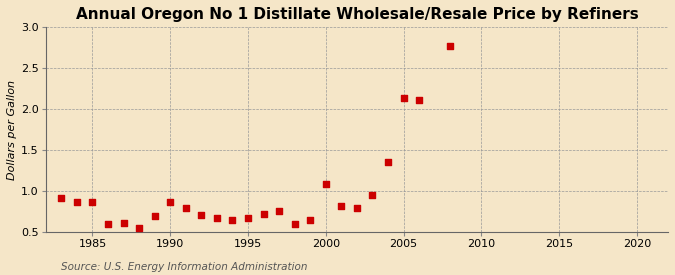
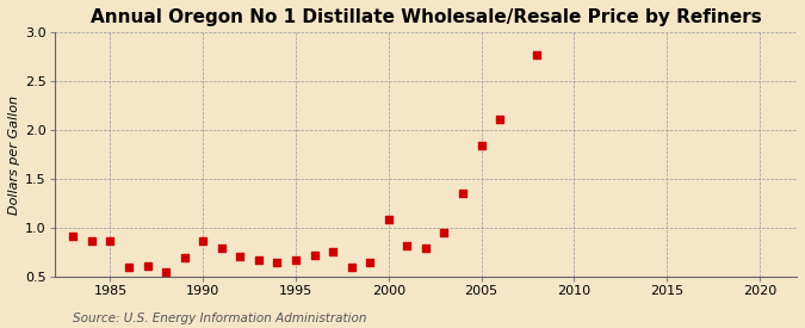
2005: 2.14 -> 1.84
